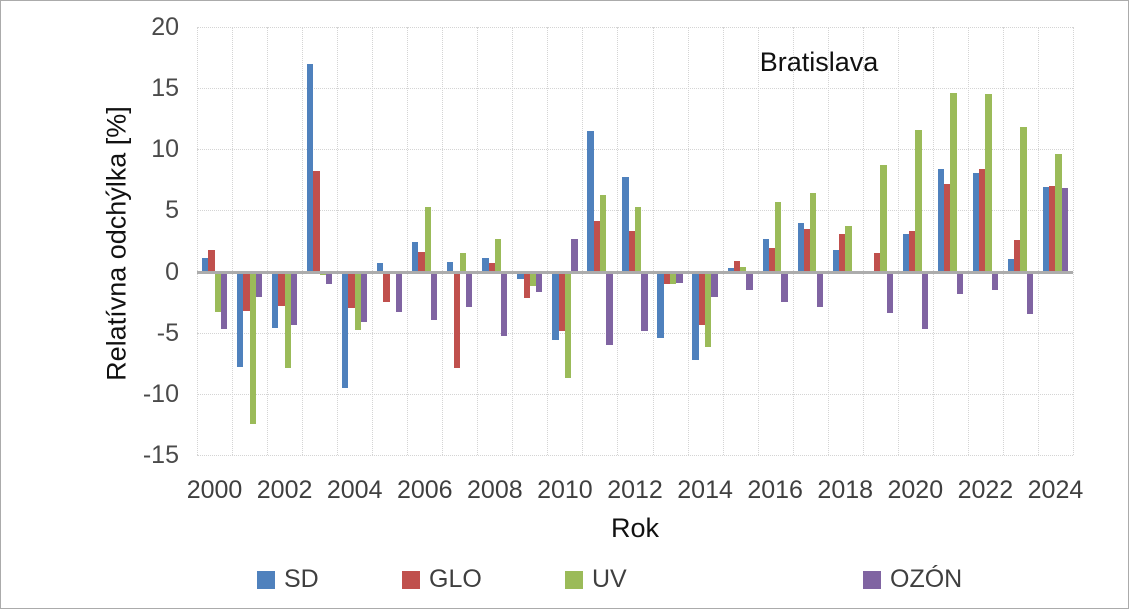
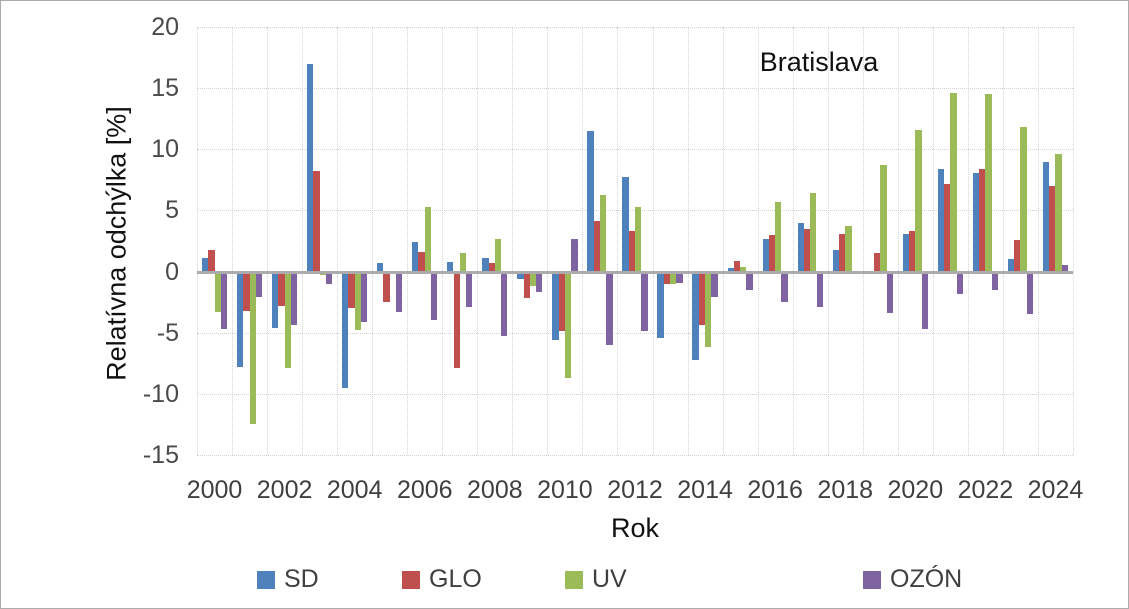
GLO/2016: 1.9 -> 3.0
SD/2024: 6.9 -> 9.0
OZÓN/2024: 6.8 -> 0.5
